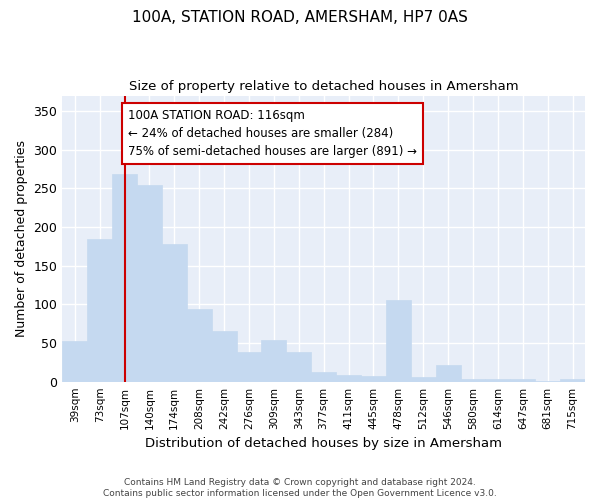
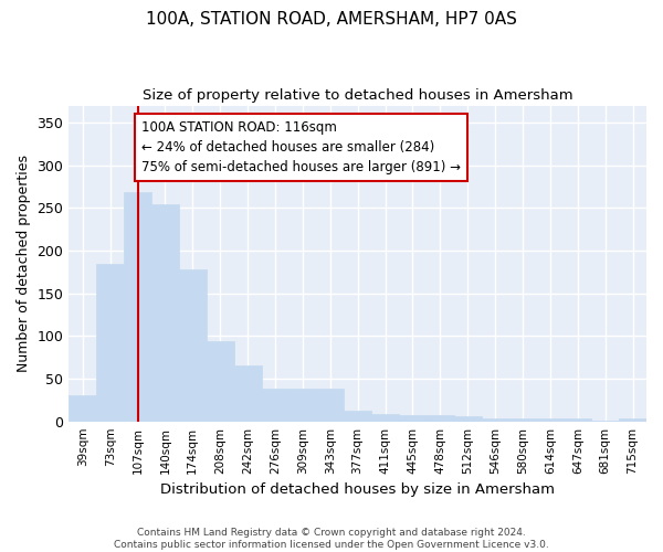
39sqm: 52 -> 30
309sqm: 54 -> 39
478sqm: 106 -> 7
546sqm: 22 -> 3
